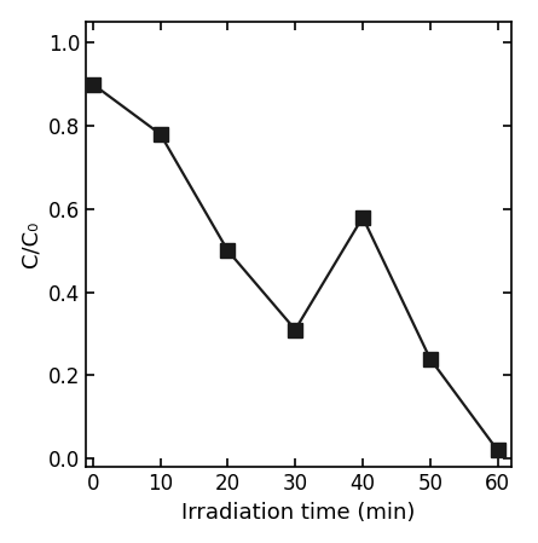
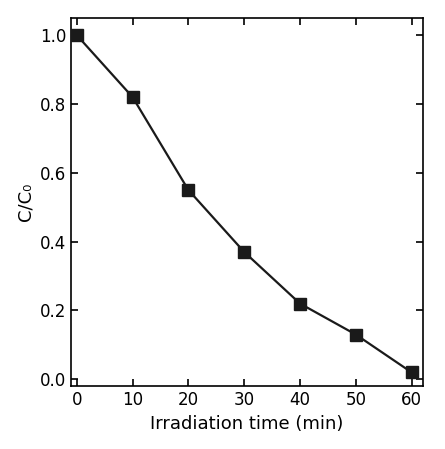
0: 0.90 -> 1.00
10: 0.78 -> 0.82
20: 0.50 -> 0.55
30: 0.31 -> 0.37
40: 0.58 -> 0.22
50: 0.24 -> 0.13
